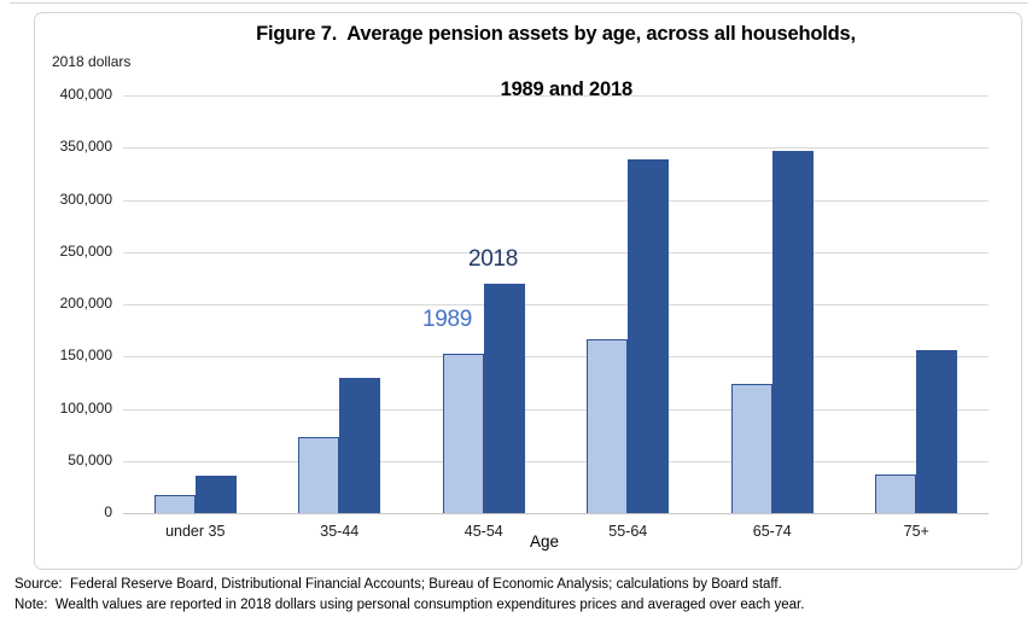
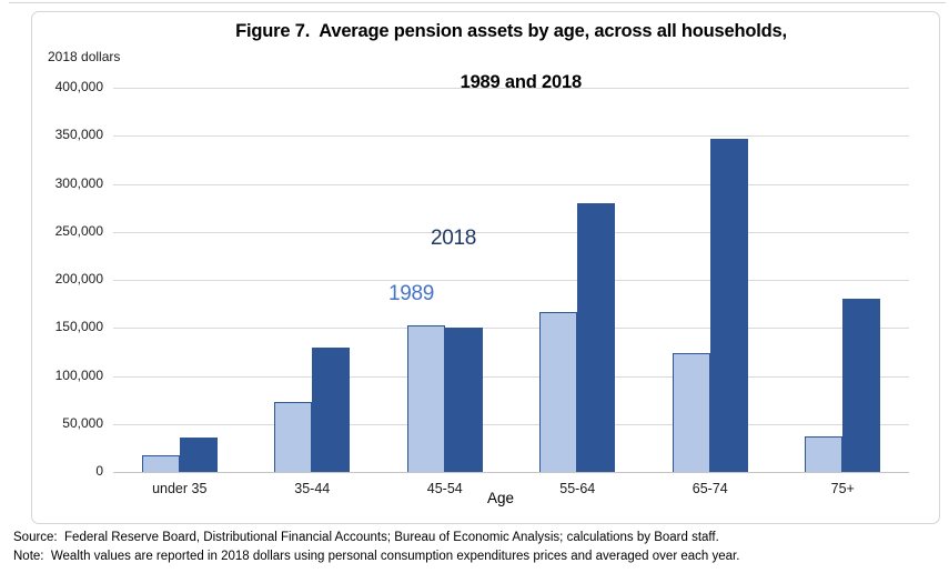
2018/45-54: 220000 -> 150000
2018/55-64: 340000 -> 280000
2018/75+: 160000 -> 180000
